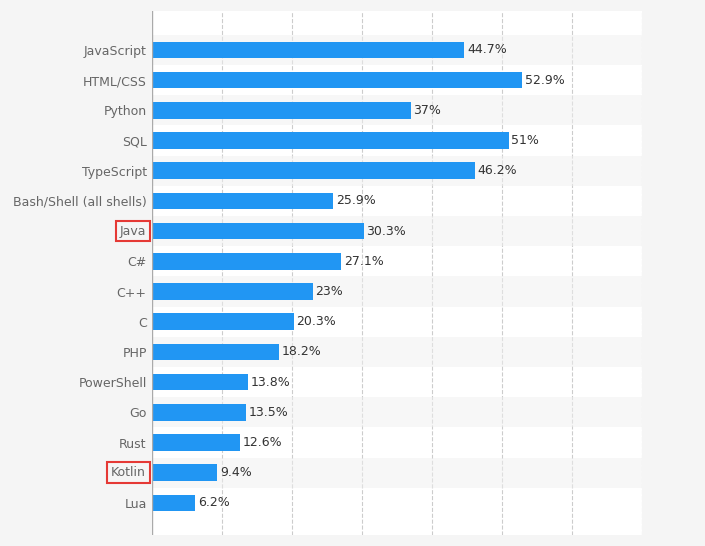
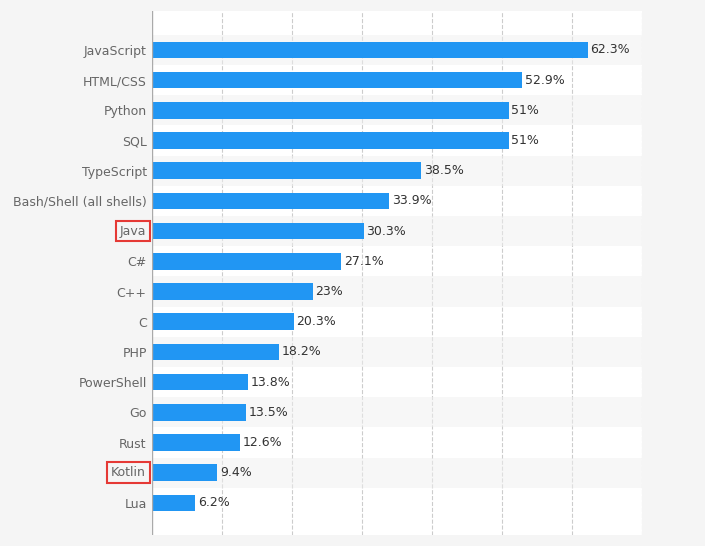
JavaScript: 44.7% -> 62.3%
Python: 37% -> 51%
TypeScript: 46.2% -> 38.5%
Bash/Shell (all shells): 25.9% -> 33.9%
